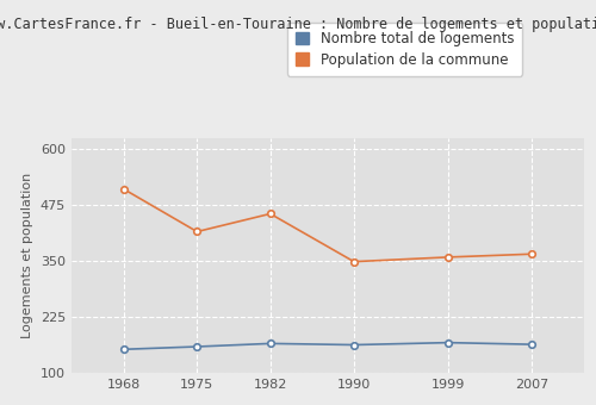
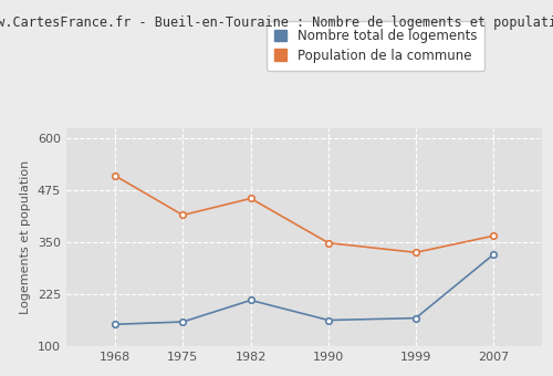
Nombre total de logements/1982: 165 -> 210
Population de la commune/1999: 358 -> 325
Nombre total de logements/2007: 163 -> 320
